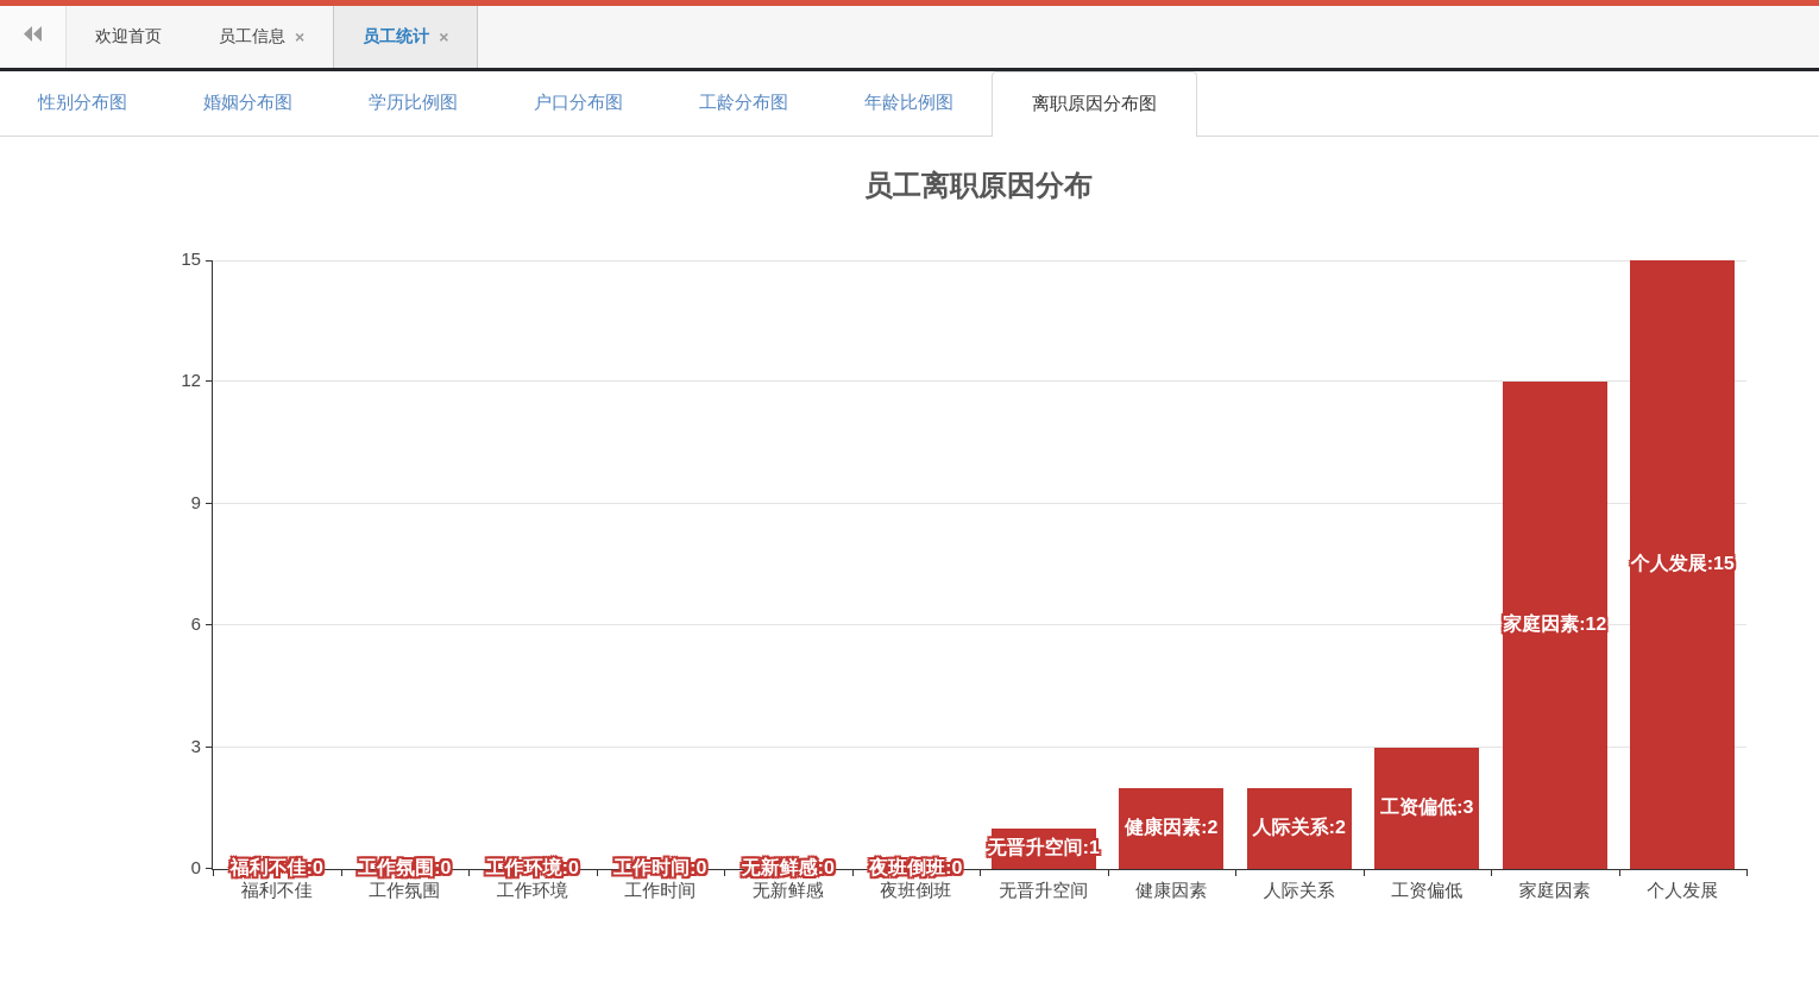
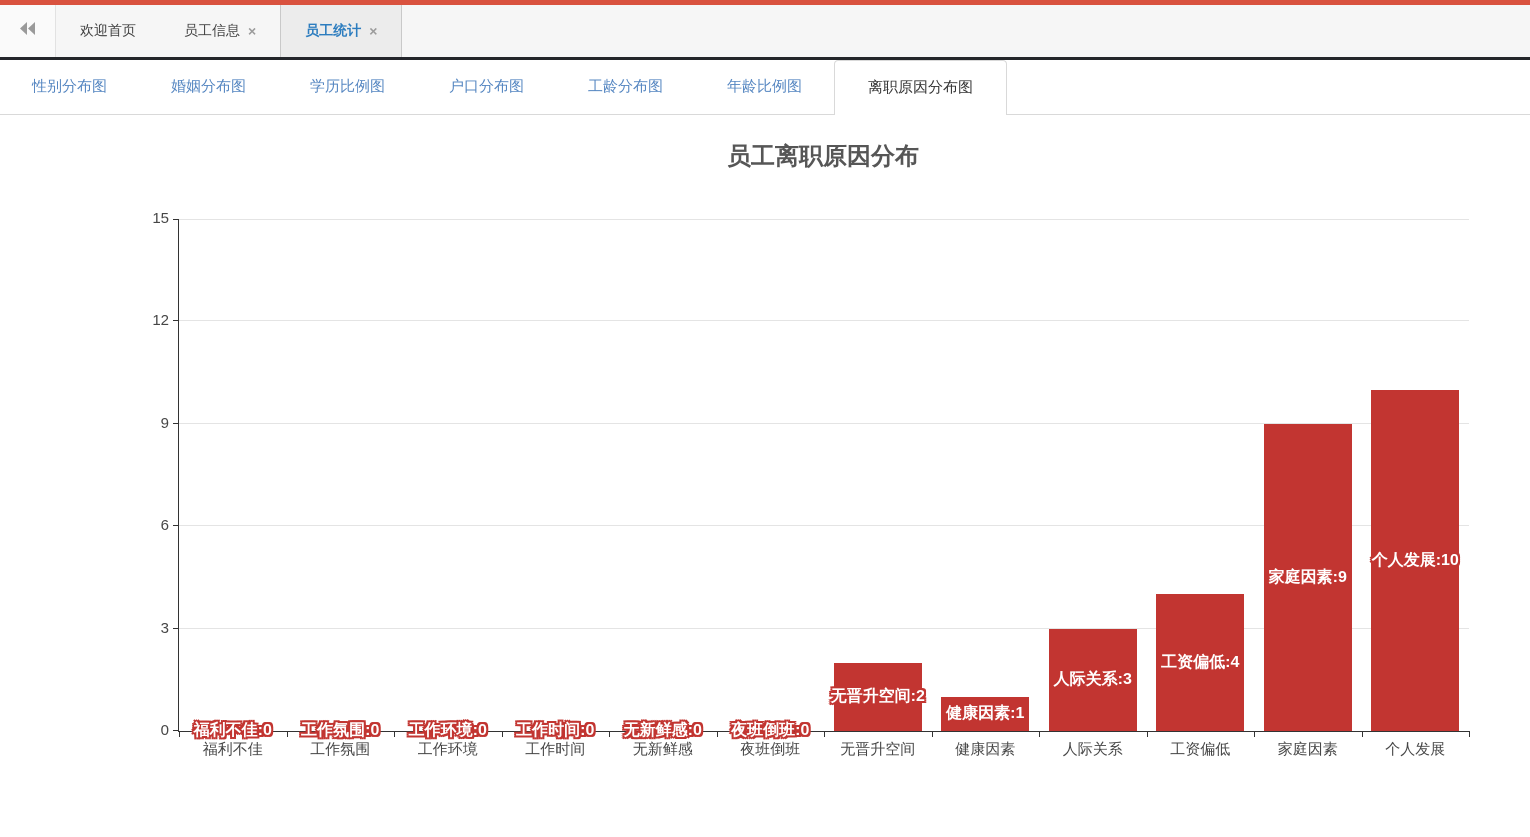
无晋升空间: 1 -> 2
健康因素: 2 -> 1
人际关系: 2 -> 3
工资偏低: 3 -> 4
家庭因素: 12 -> 9
个人发展: 15 -> 10
